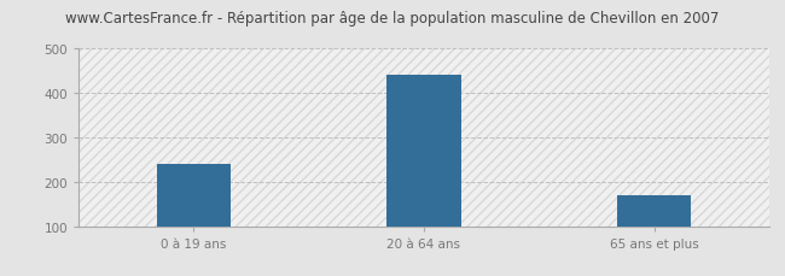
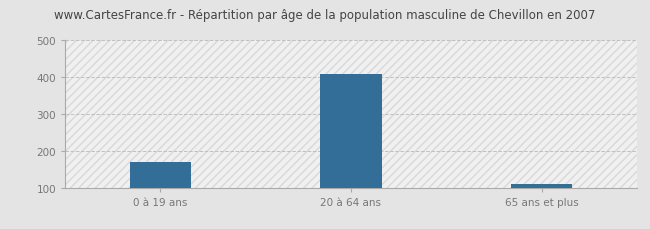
0 à 19 ans: 240 -> 170
20 à 64 ans: 440 -> 410
65 ans et plus: 170 -> 110
